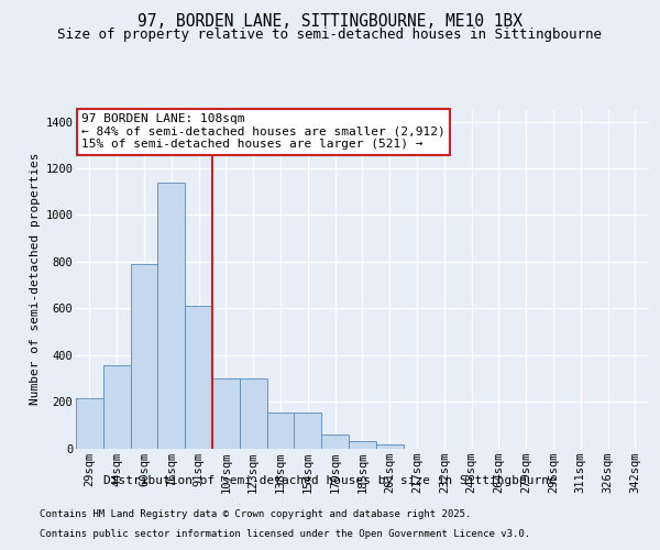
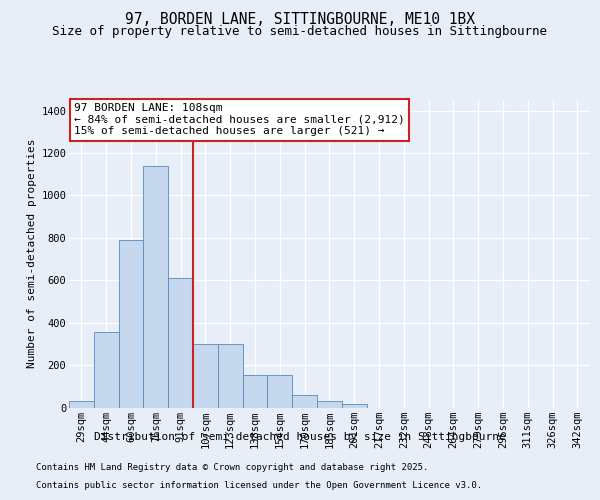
29sqm: 215 -> 30
